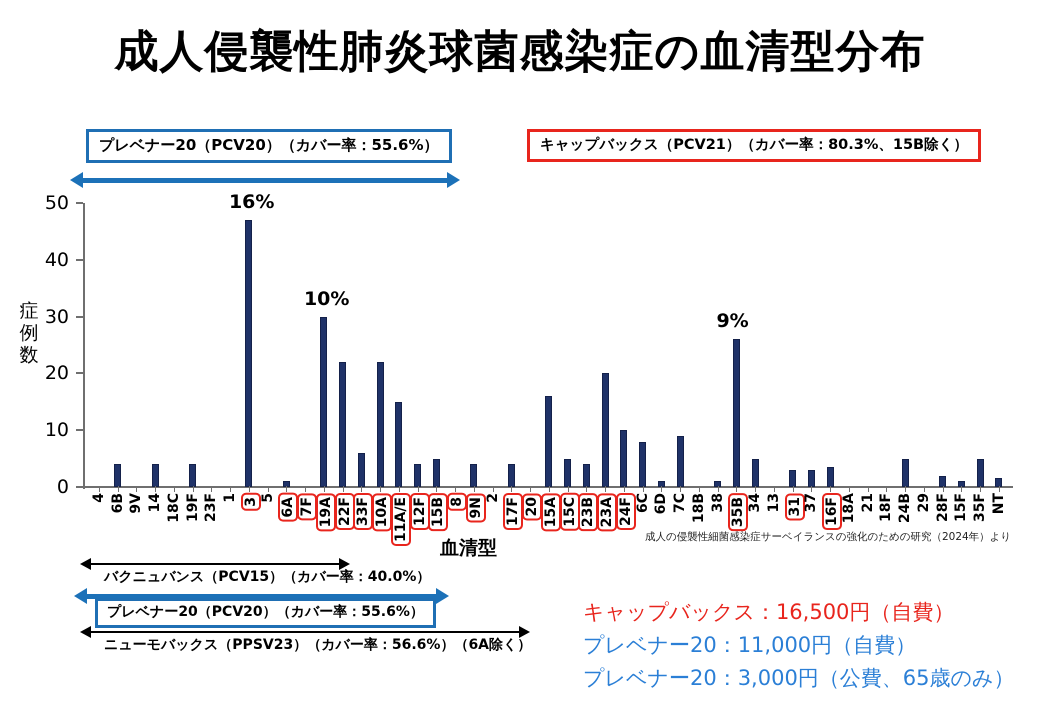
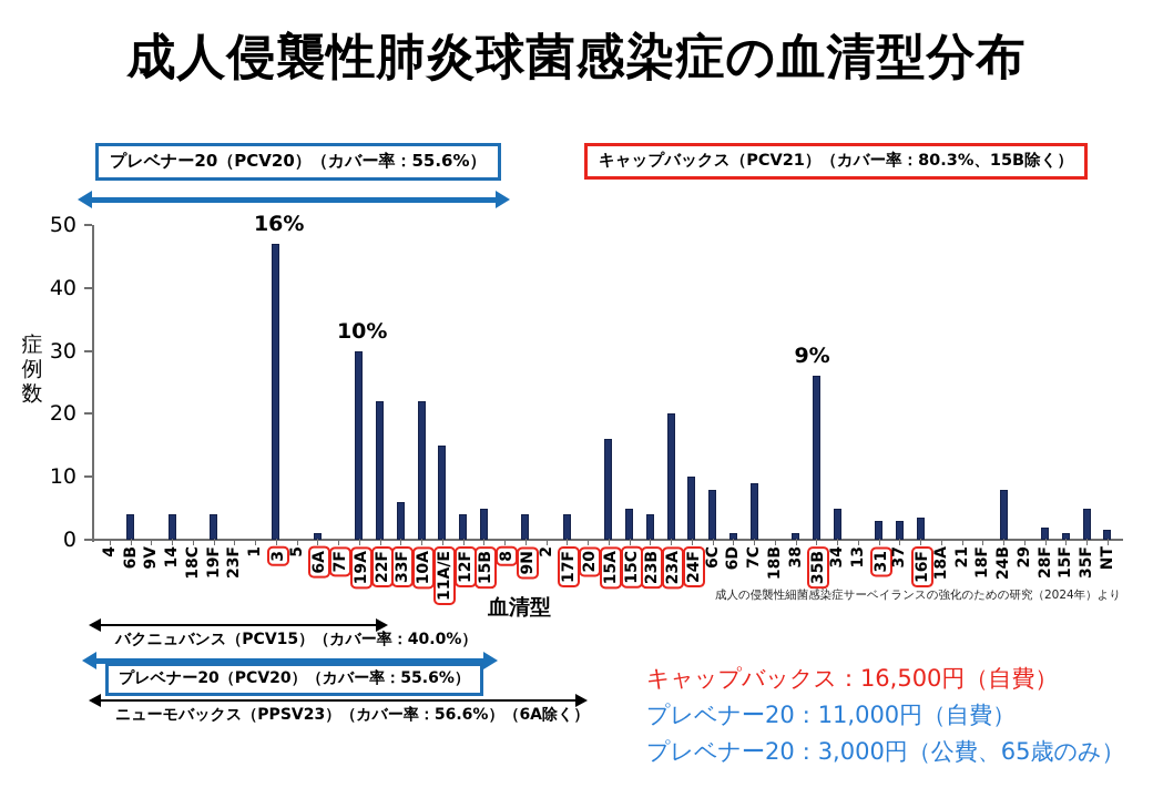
24B: 5 -> 8
